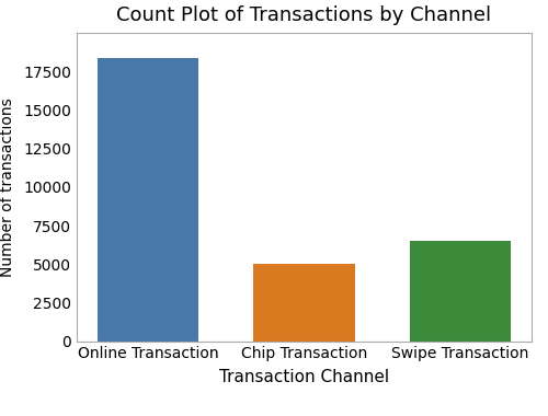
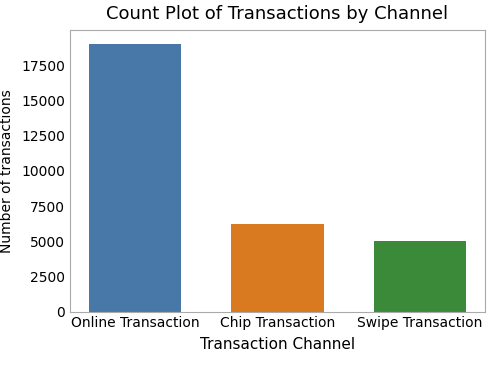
Online Transaction: 18400 -> 19000
Chip Transaction: 5000 -> 6200
Swipe Transaction: 6500 -> 5000
